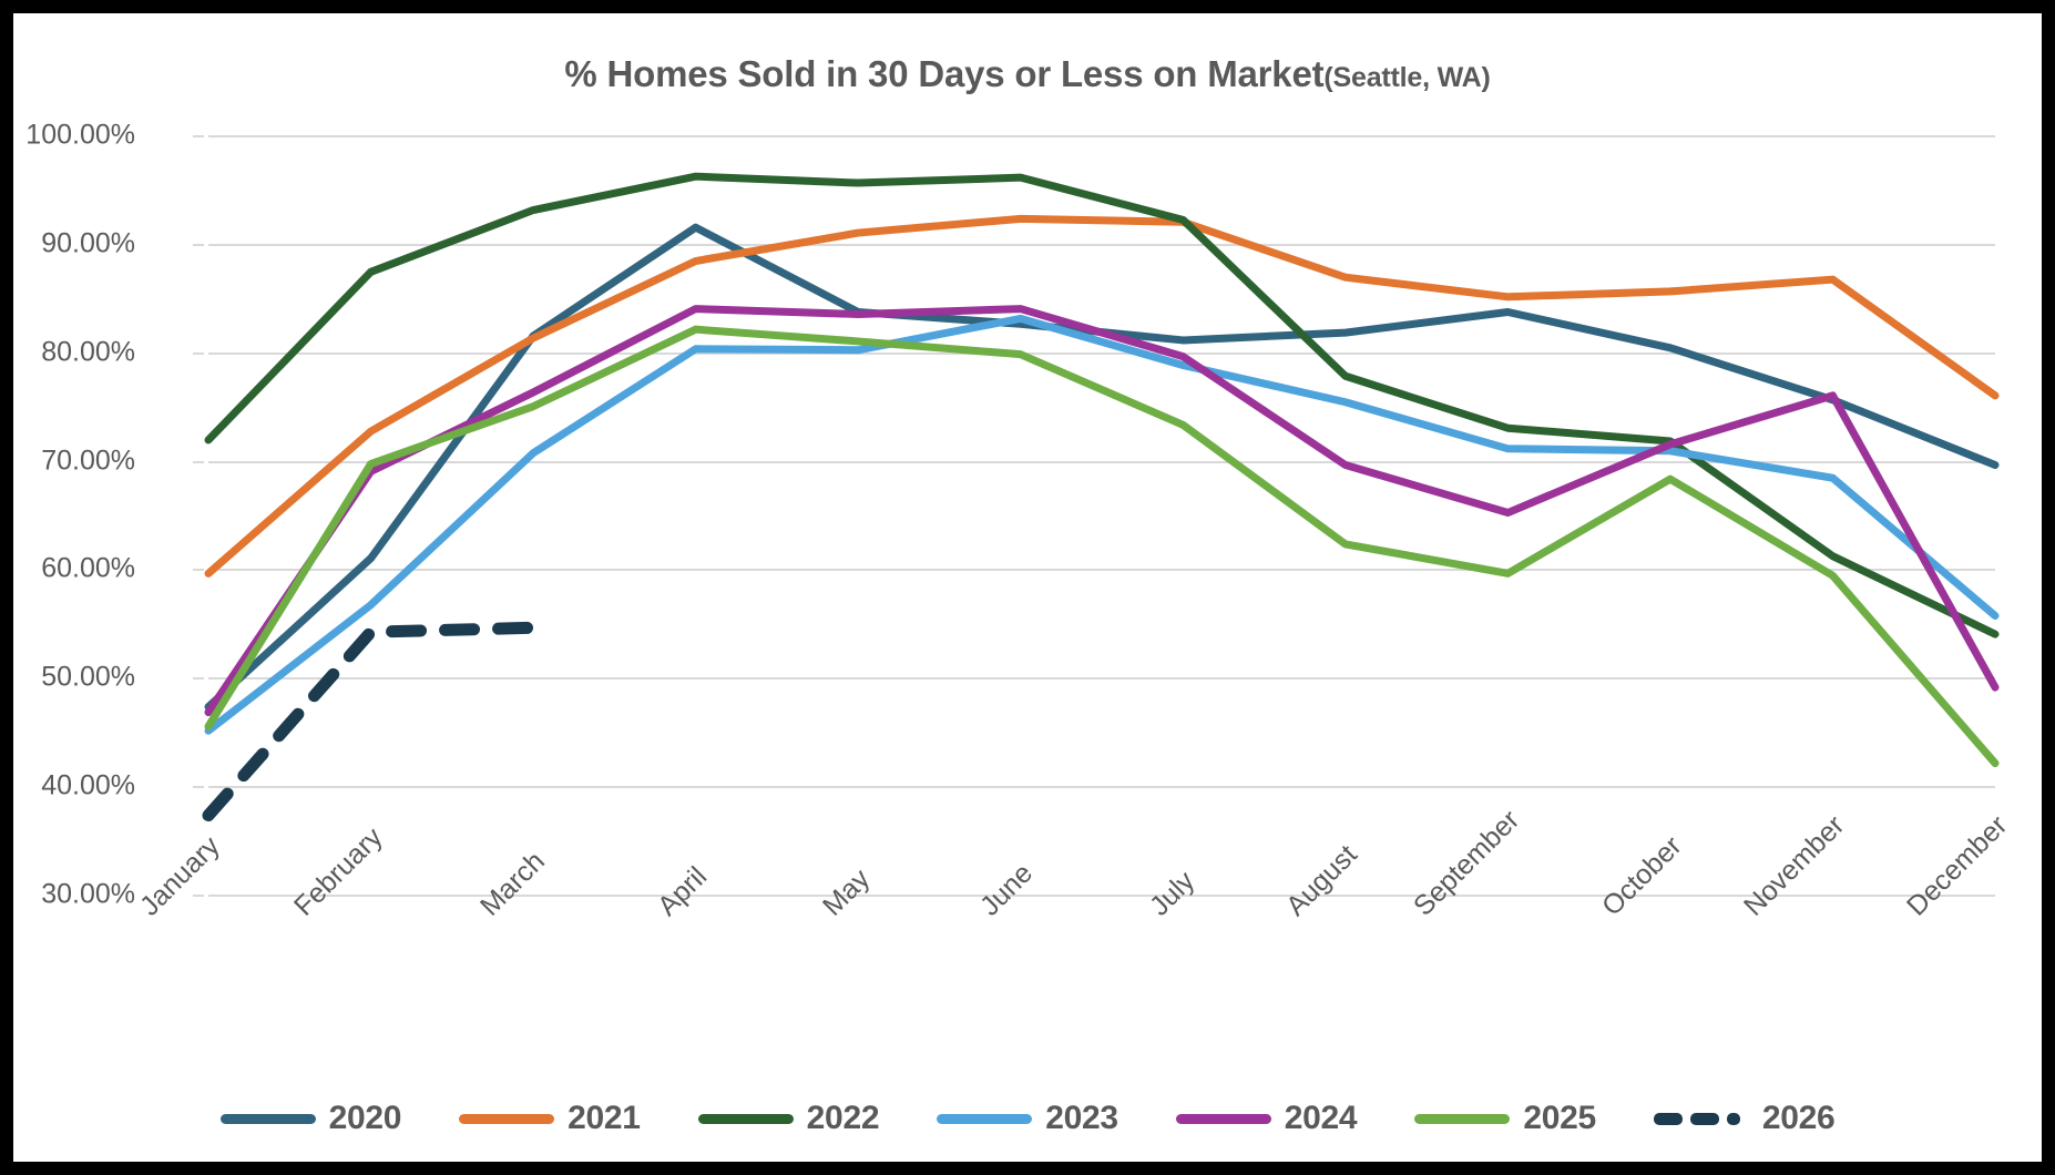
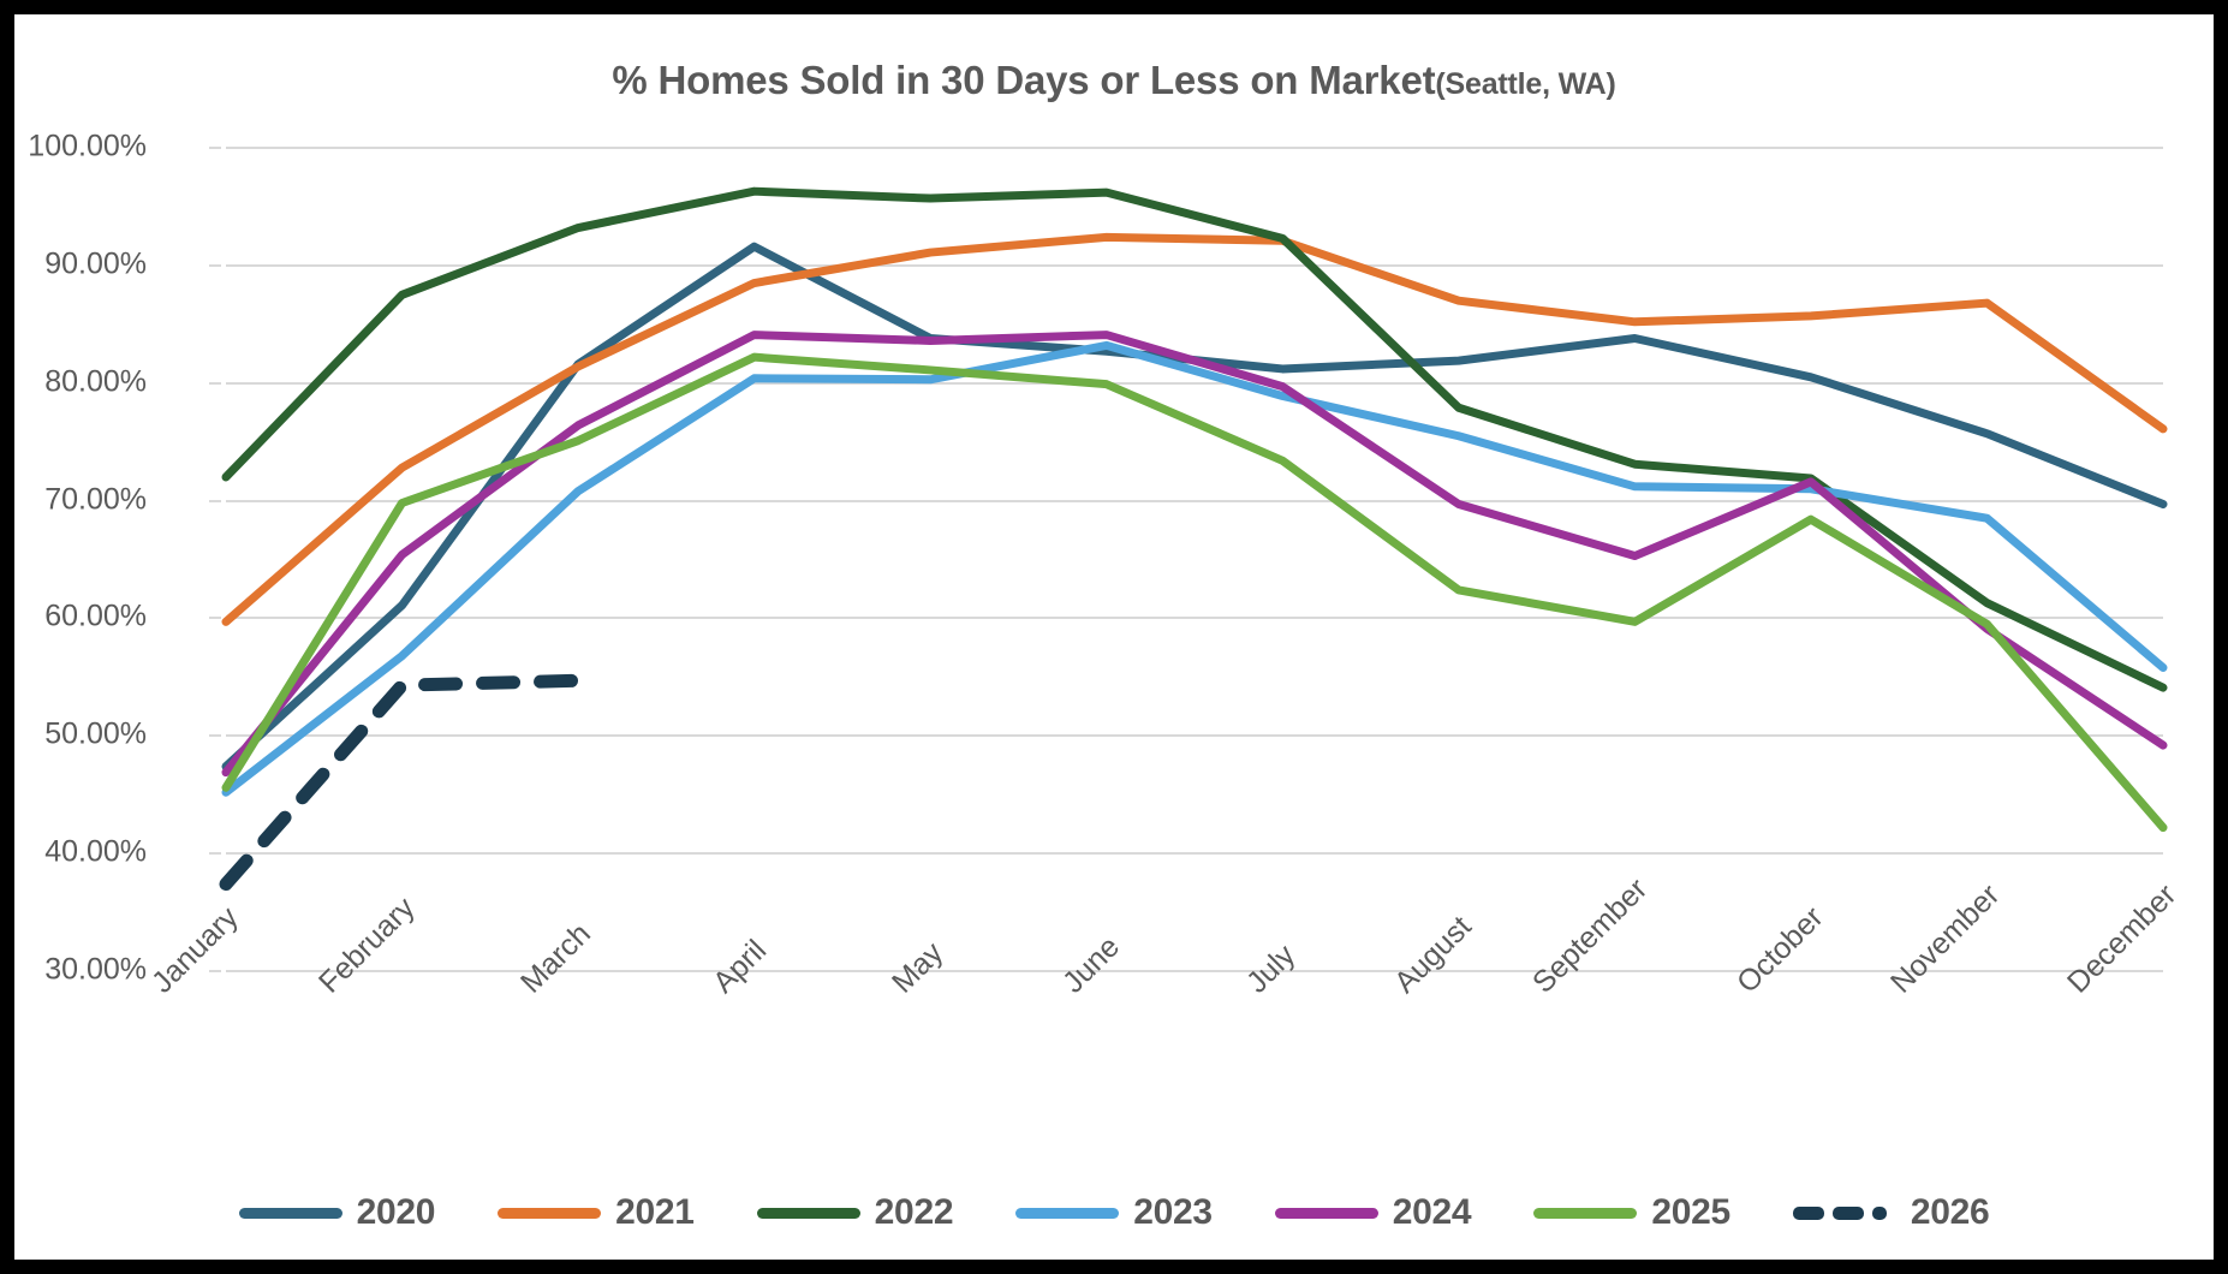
2024/February: 69% -> 65%
2024/November: 76% -> 59%
